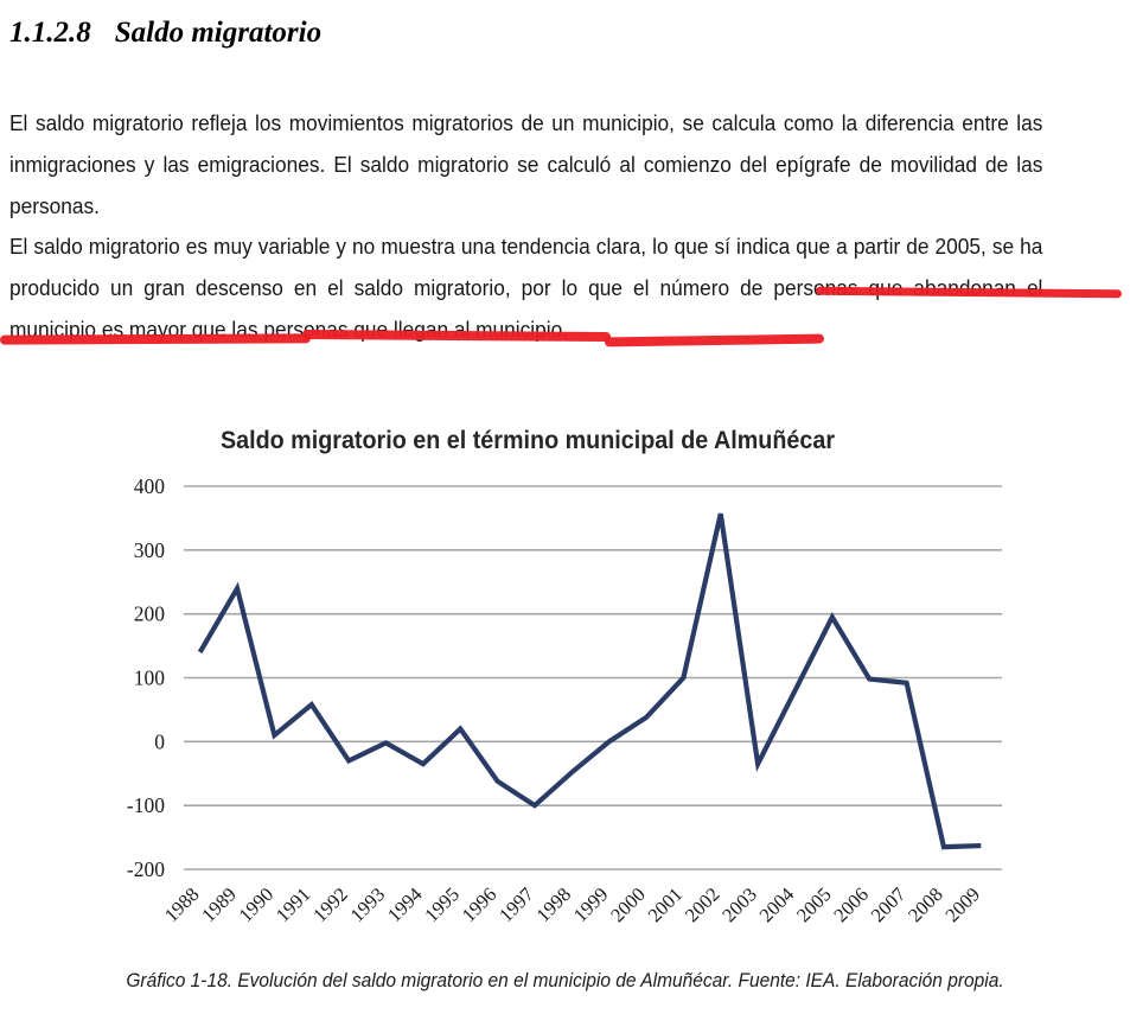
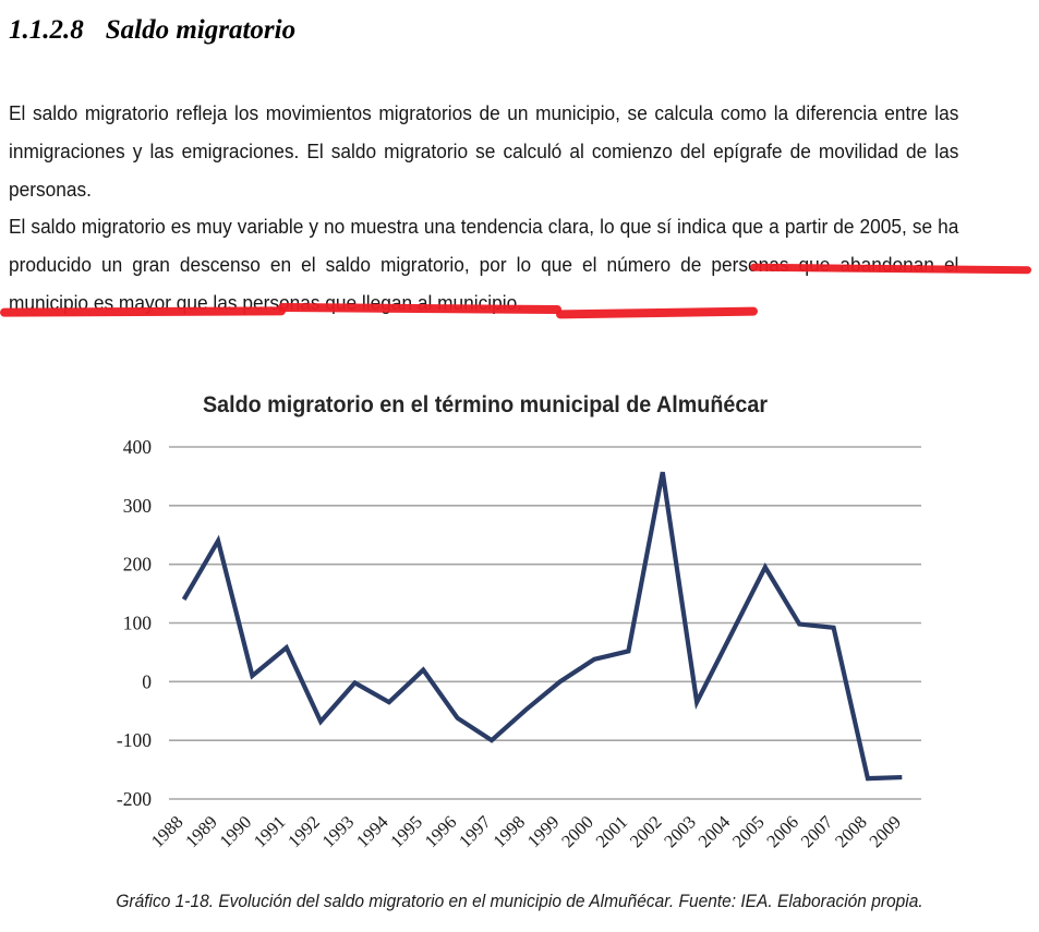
1992: -30 -> -70
2001: 100 -> 50
